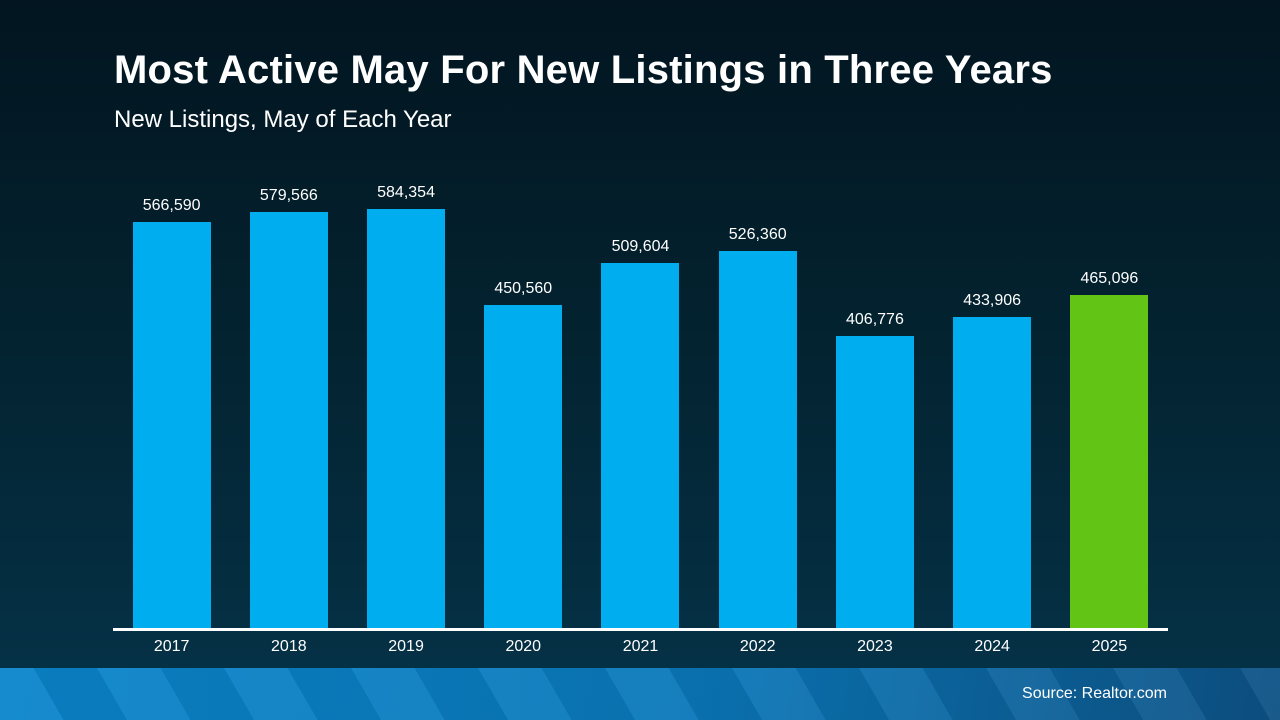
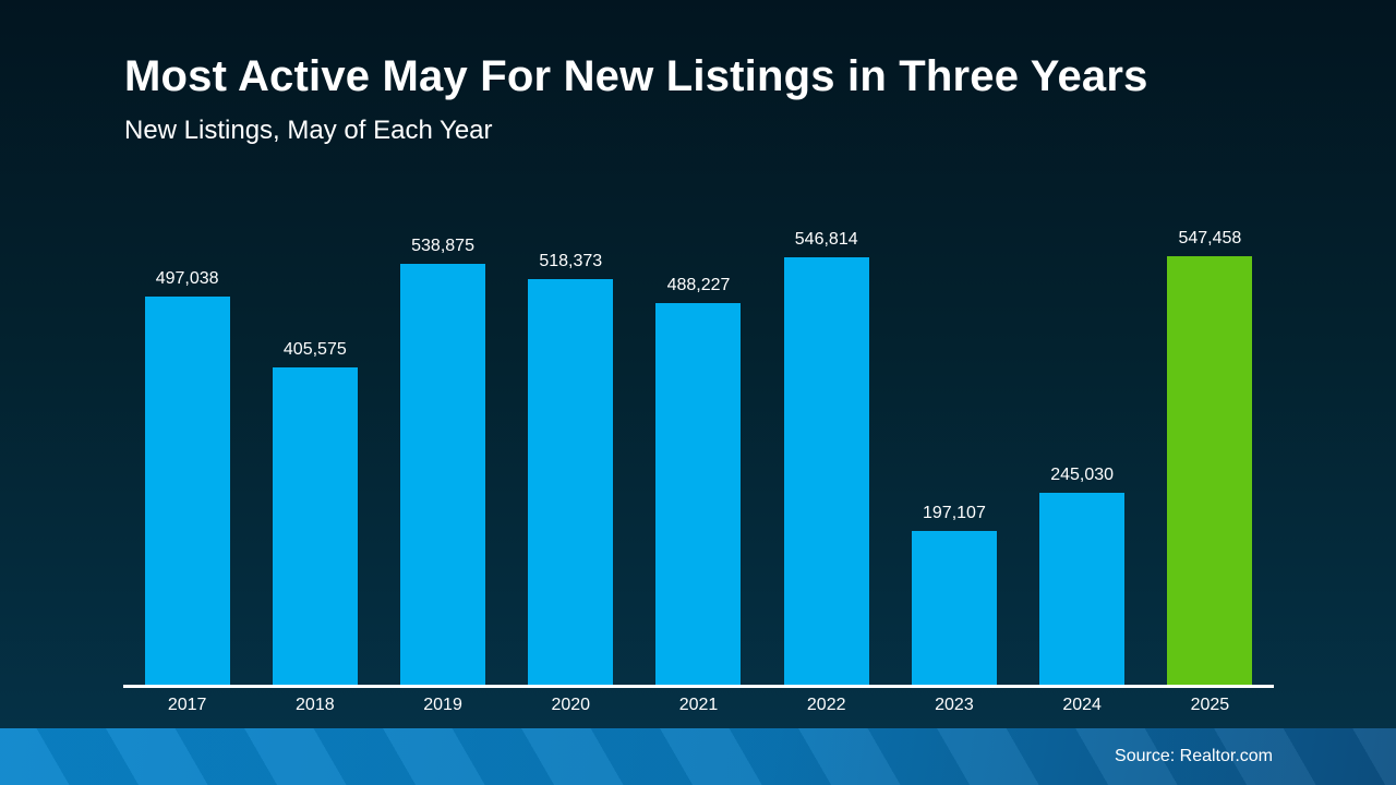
2017: 566,590 -> 497,038
2018: 579,566 -> 405,575
2019: 584,354 -> 538,875
2020: 450,560 -> 518,373
2021: 509,604 -> 488,227
2022: 526,360 -> 546,814
2023: 406,776 -> 197,107
2024: 433,906 -> 245,030
2025: 465,096 -> 547,458
